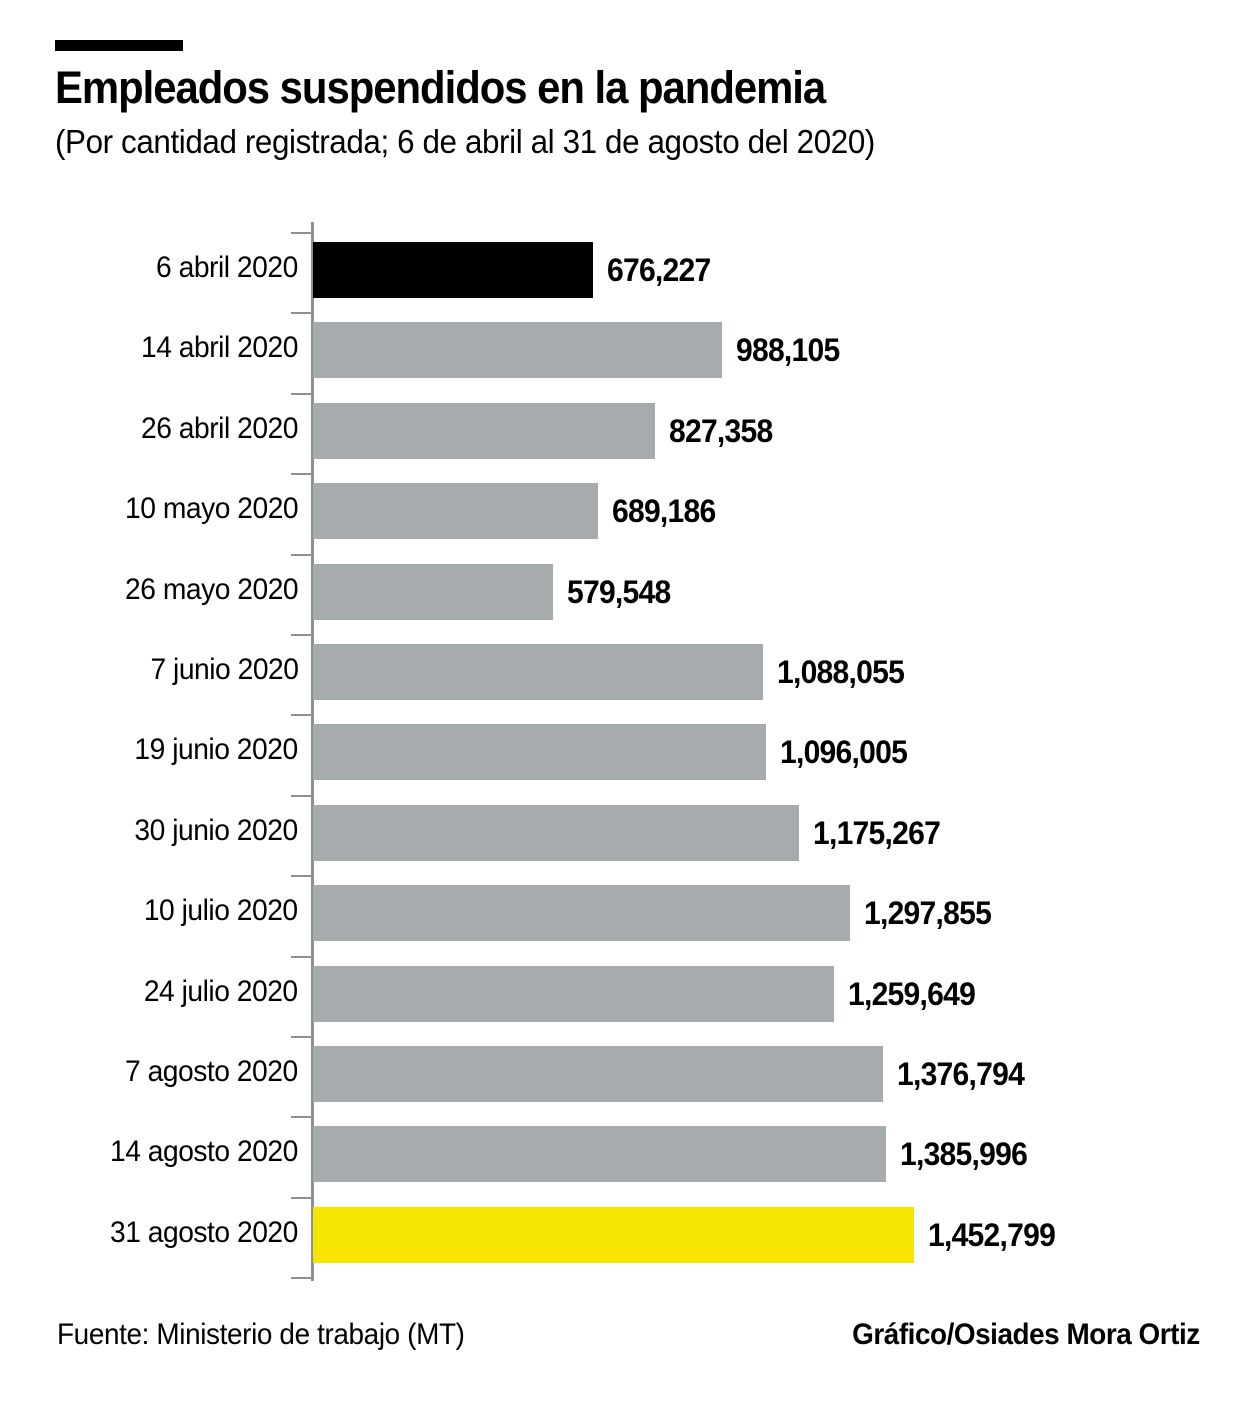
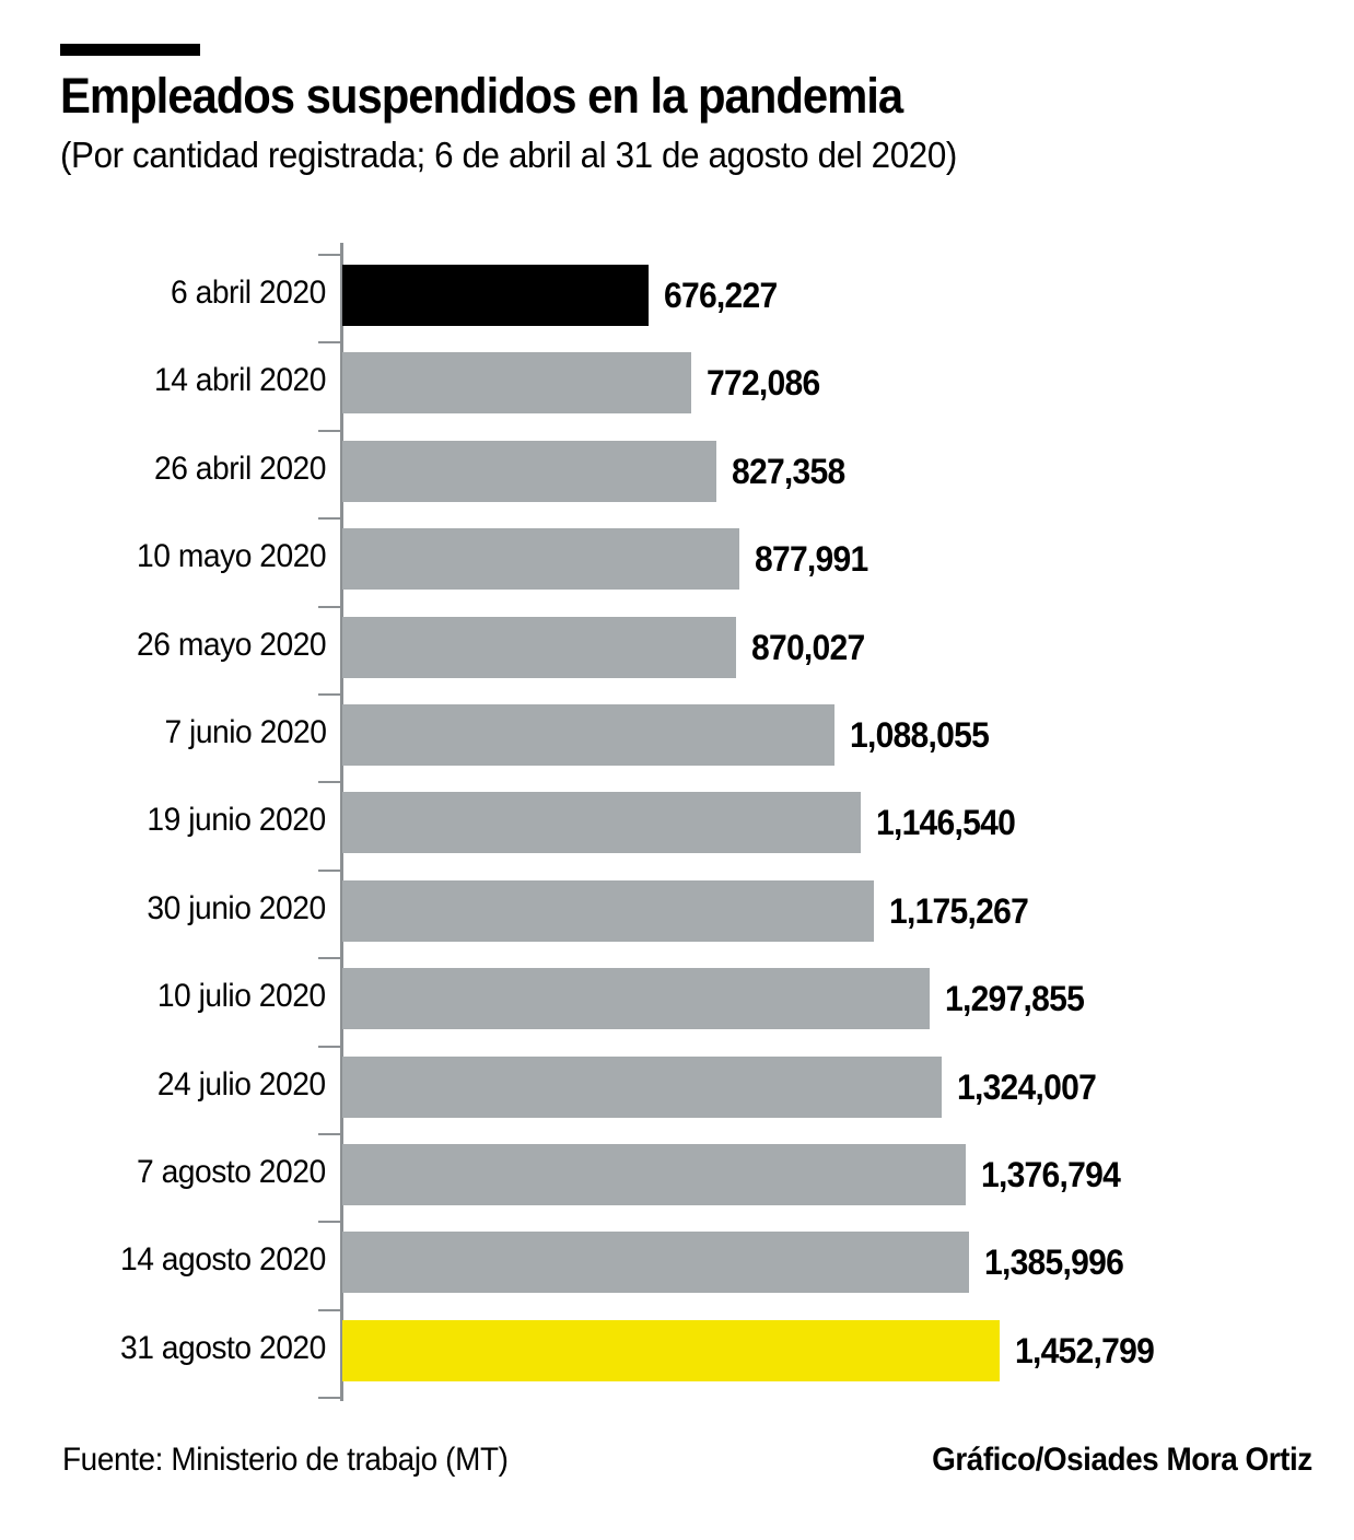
14 abril 2020: 988,105 -> 772,086
10 mayo 2020: 689,186 -> 877,991
26 mayo 2020: 579,548 -> 870,027
19 junio 2020: 1,096,005 -> 1,146,540
24 julio 2020: 1,259,649 -> 1,324,007
